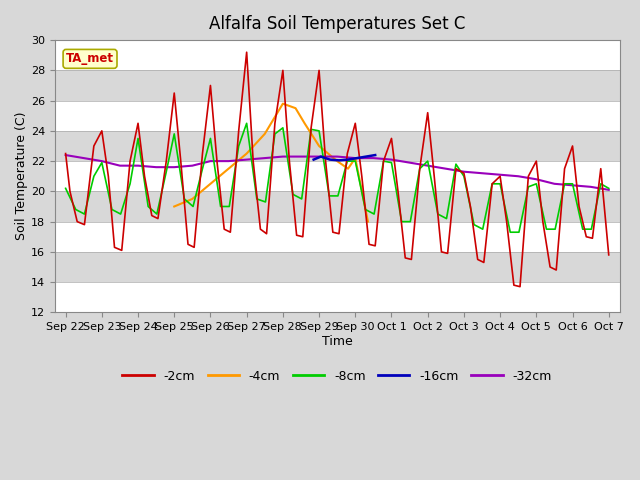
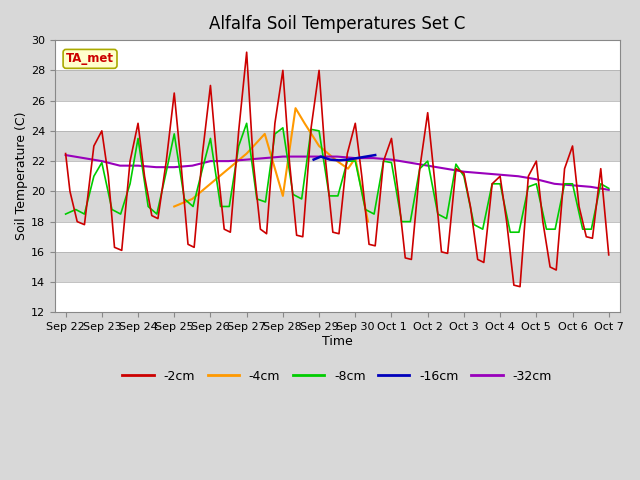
-8cm/Sep 22: 20.2 -> 18.5
-4cm/Sep 28: 25.8 -> 19.7
